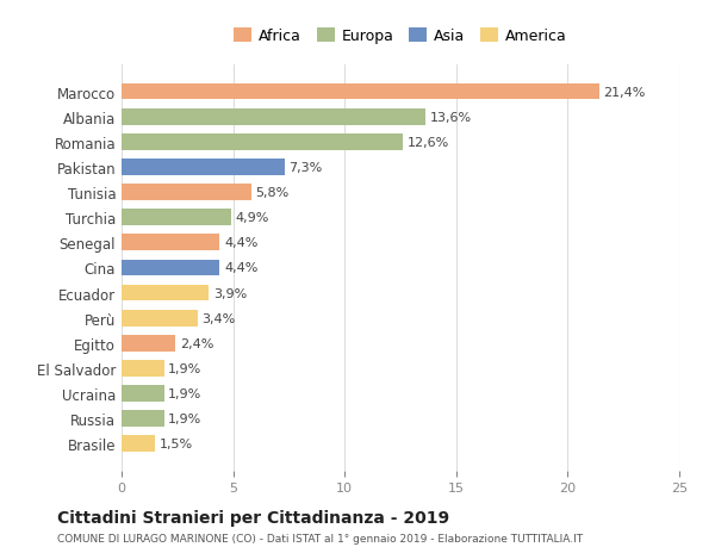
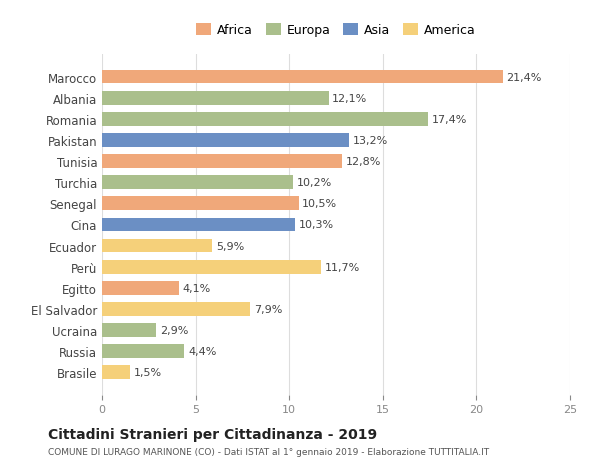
Albania: 13,6% -> 12,1%
Romania: 12,6% -> 17,4%
Pakistan: 7,3% -> 13,2%
Tunisia: 5,8% -> 12,8%
Turchia: 4,9% -> 10,2%
Senegal: 4,4% -> 10,5%
Cina: 4,4% -> 10,3%
Ecuador: 3,9% -> 5,9%
Perù: 3,4% -> 11,7%
Egitto: 2,4% -> 4,1%
El Salvador: 1,9% -> 7,9%
Ucraina: 1,9% -> 2,9%
Russia: 1,9% -> 4,4%
